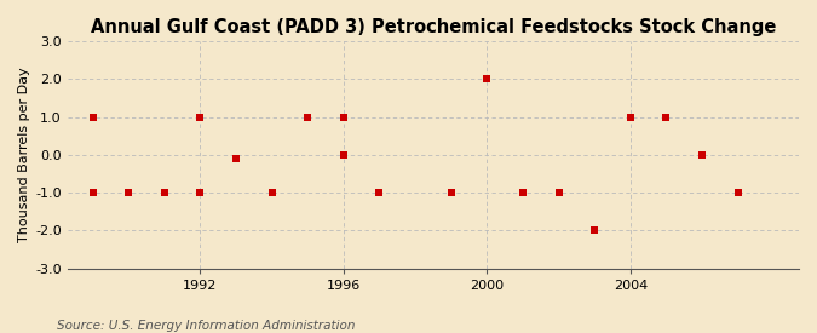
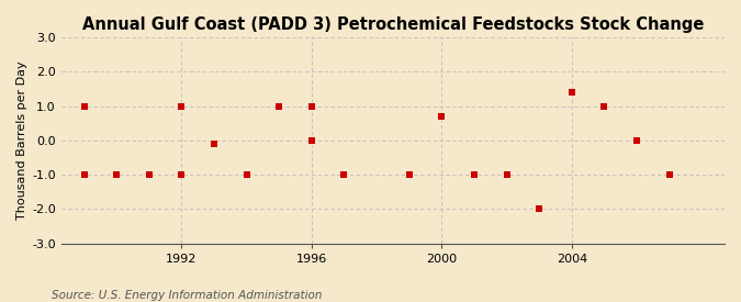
2000: 2.0 -> 0.7
2004: 1.0 -> 1.4
